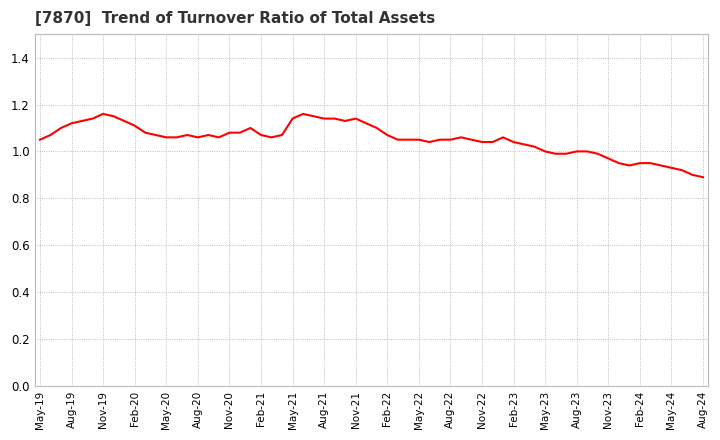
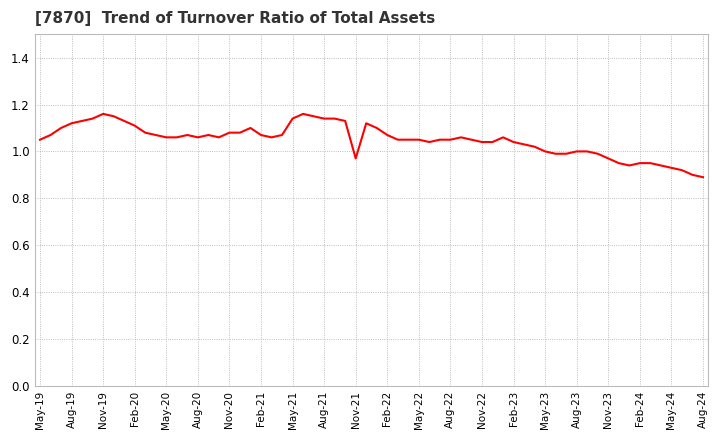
Nov-21: 1.14 -> 0.97
